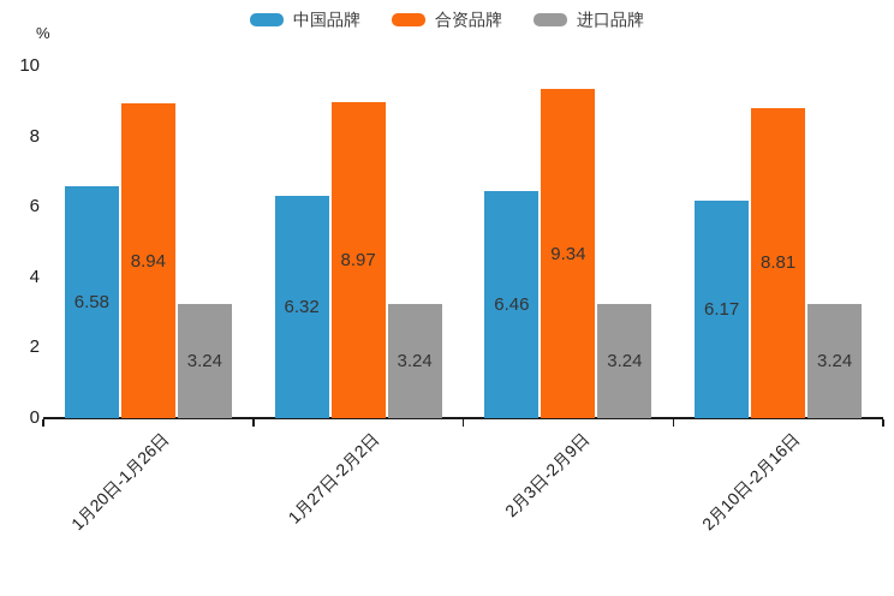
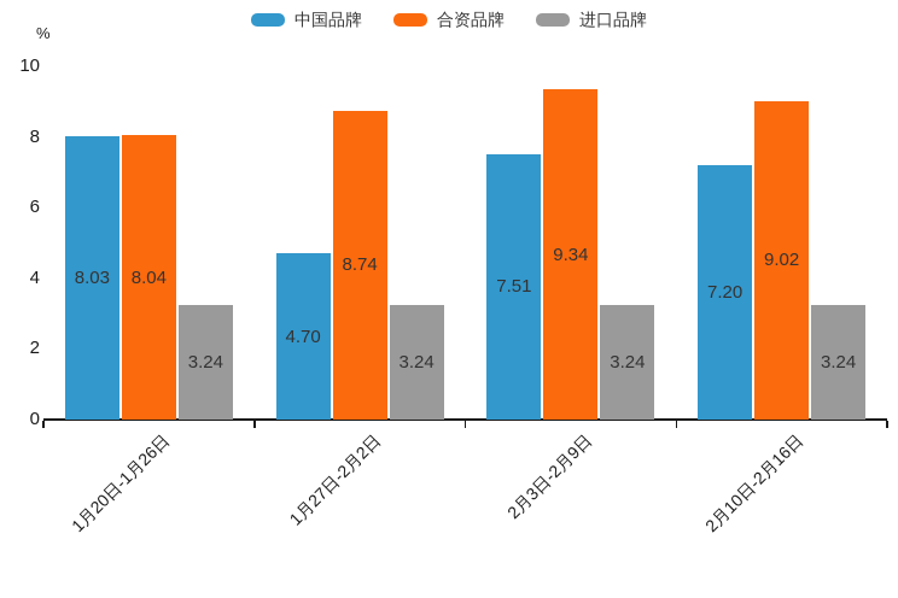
中国品牌/1月20日-1月26日: 6.58 -> 8.03
合资品牌/1月20日-1月26日: 8.94 -> 8.04
中国品牌/1月27日-2月2日: 6.32 -> 4.70
合资品牌/1月27日-2月2日: 8.97 -> 8.74
中国品牌/2月3日-2月9日: 6.46 -> 7.51
中国品牌/2月10日-2月16日: 6.17 -> 7.20
合资品牌/2月10日-2月16日: 8.81 -> 9.02
